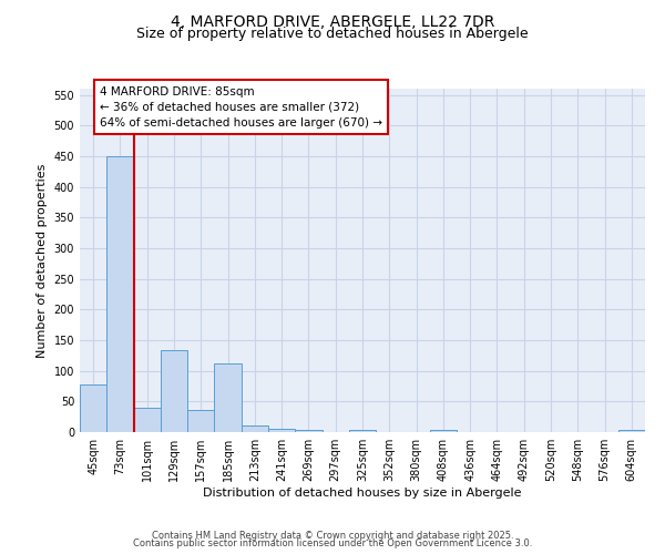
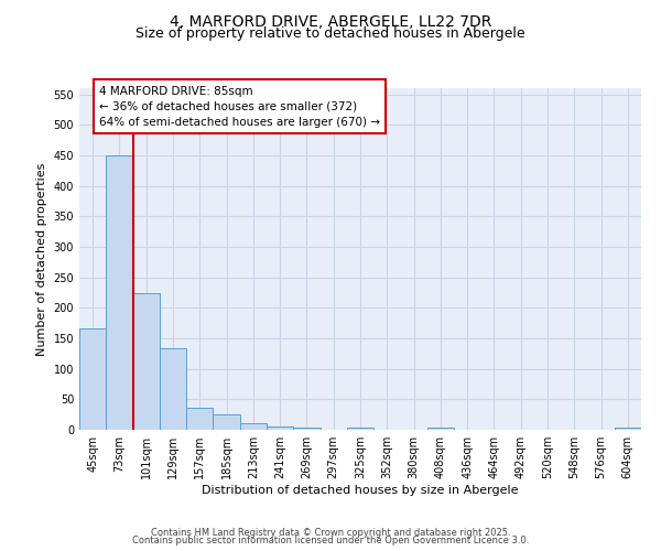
45sqm: 78 -> 167
101sqm: 40 -> 224
185sqm: 112 -> 26
